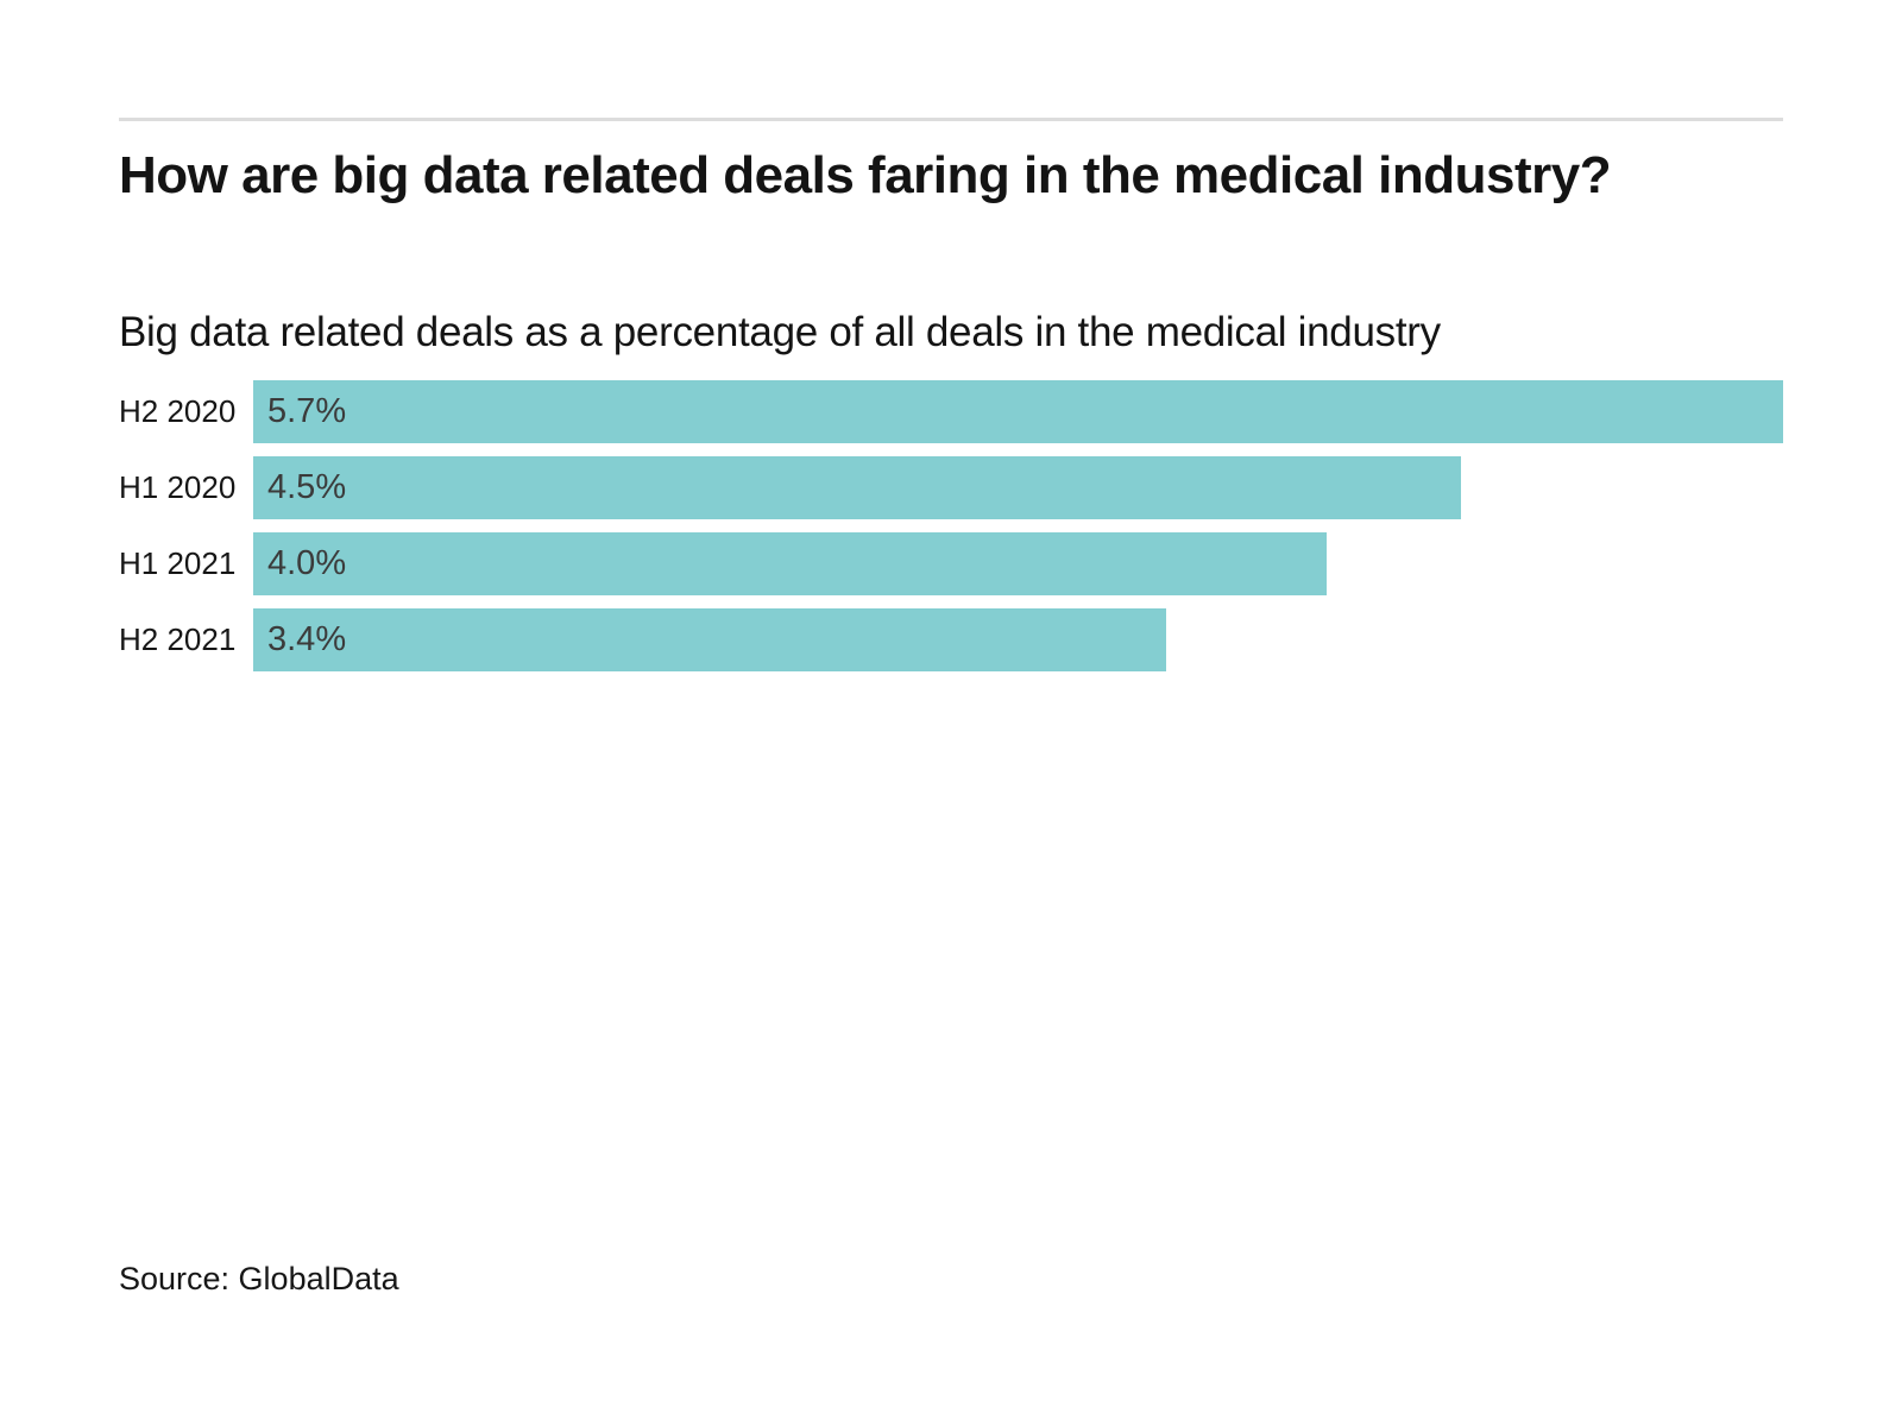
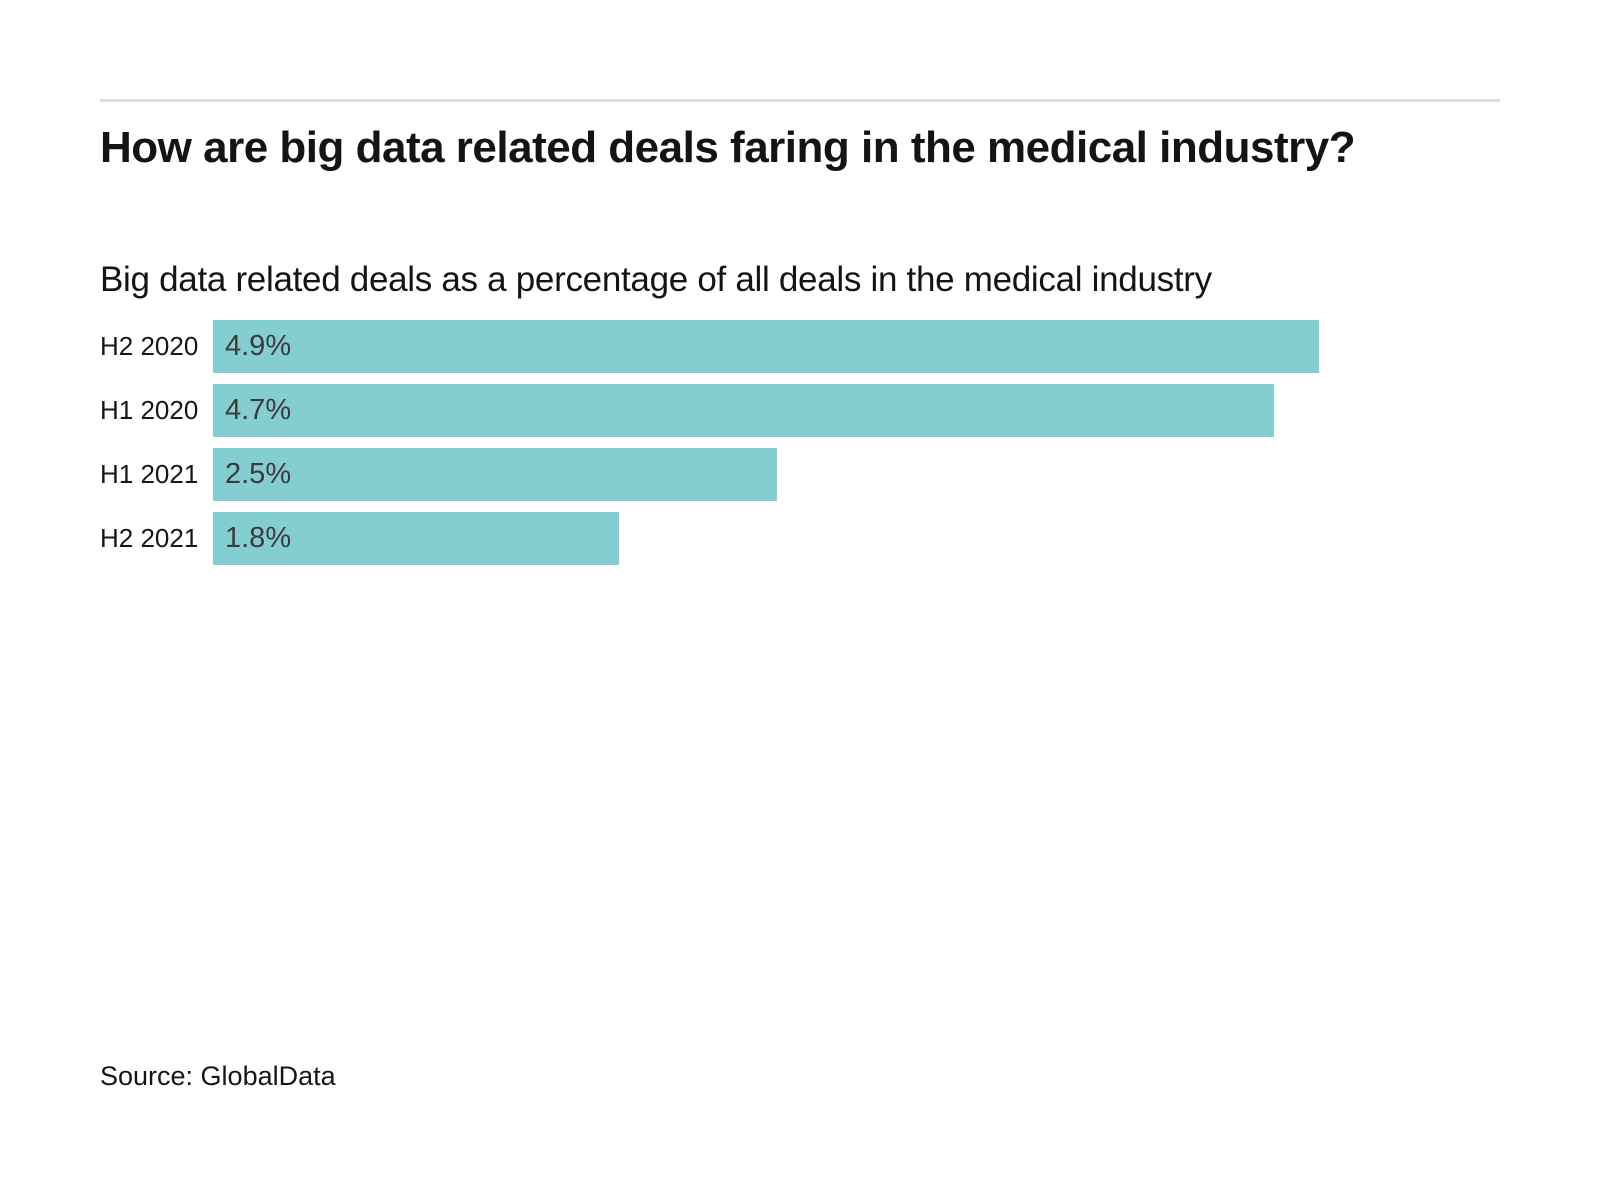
H2 2020: 5.7% -> 4.9%
H1 2020: 4.5% -> 4.7%
H1 2021: 4.0% -> 2.5%
H2 2021: 3.4% -> 1.8%
